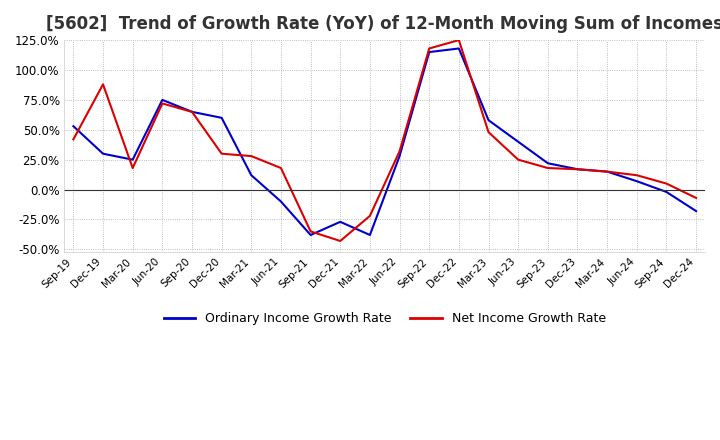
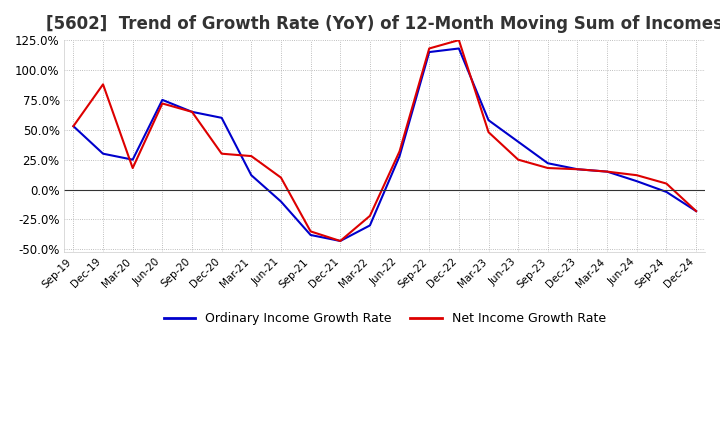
Net Income Growth Rate/Sep-19: 42% -> 53%
Net Income Growth Rate/Jun-21: 18% -> 10%
Ordinary Income Growth Rate/Dec-21: -27% -> -43%
Ordinary Income Growth Rate/Mar-22: -38% -> -30%
Net Income Growth Rate/Dec-24: -7% -> -18%
